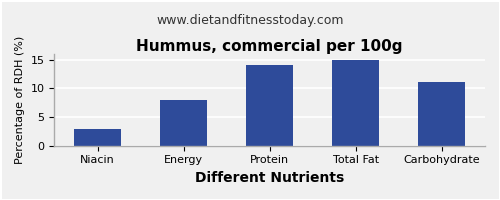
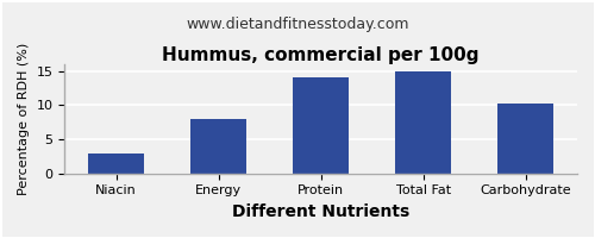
Carbohydrate: 11.2 -> 10.2
